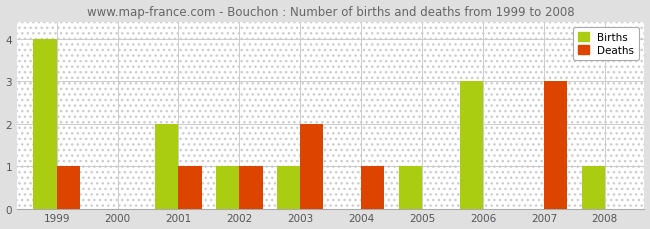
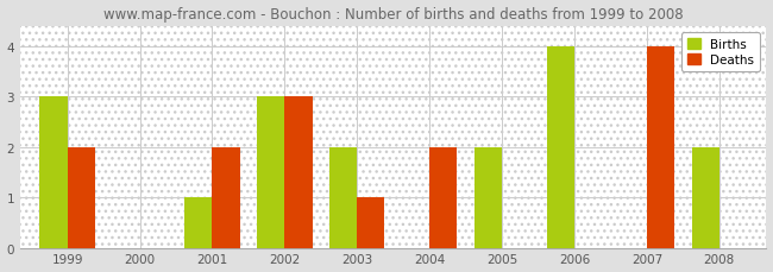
Births/1999: 4 -> 3
Deaths/1999: 1 -> 2
Births/2001: 2 -> 1
Deaths/2001: 1 -> 2
Births/2002: 1 -> 3
Deaths/2002: 1 -> 3
Births/2003: 1 -> 2
Deaths/2003: 2 -> 1
Deaths/2004: 1 -> 2
Births/2005: 1 -> 2
Births/2006: 3 -> 4
Deaths/2007: 3 -> 4
Births/2008: 1 -> 2
